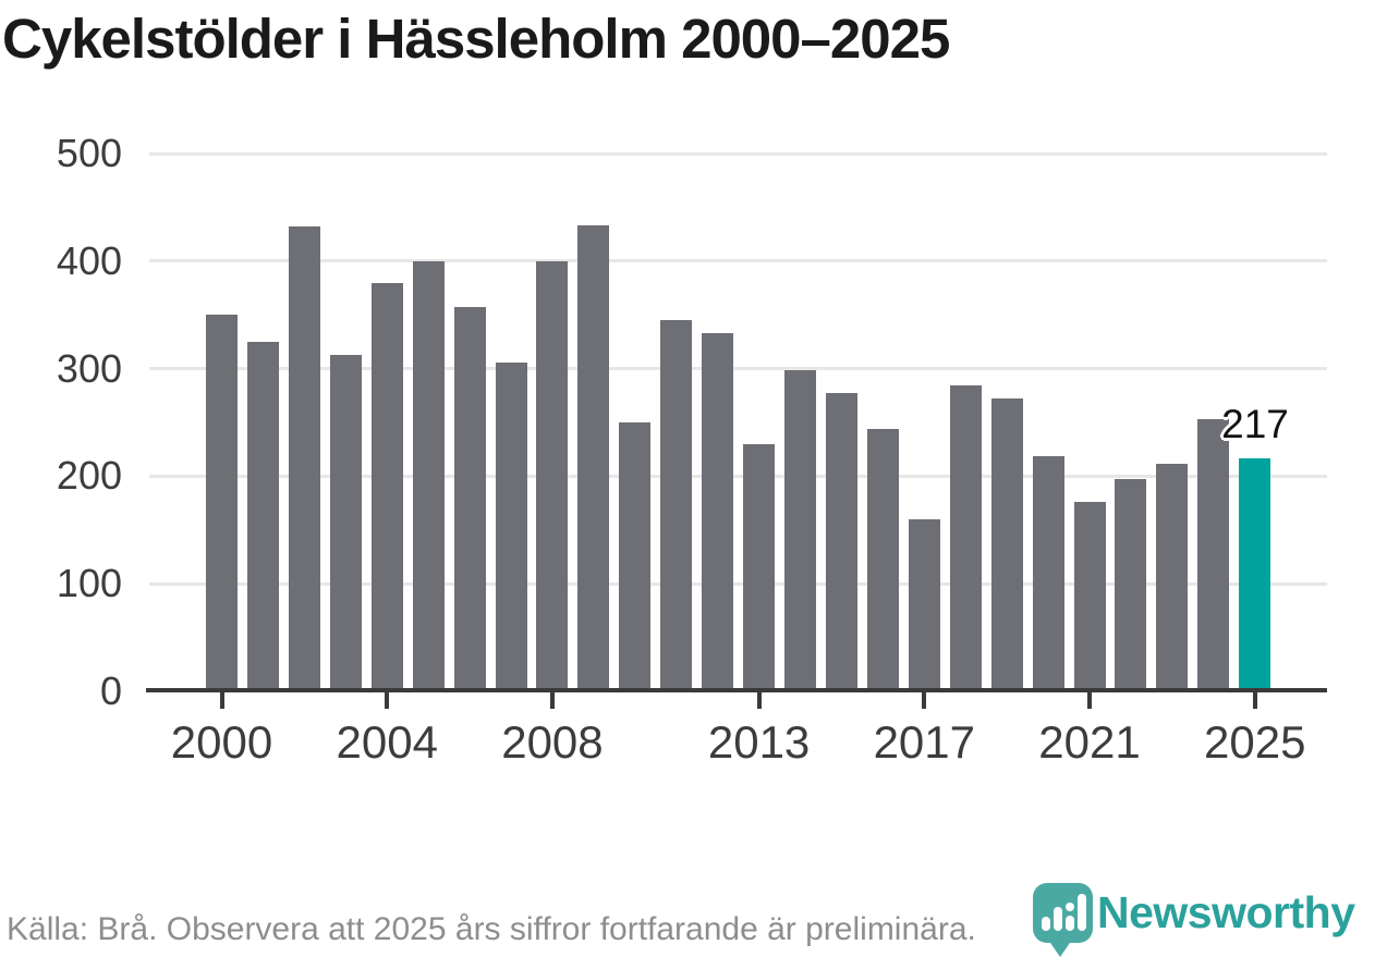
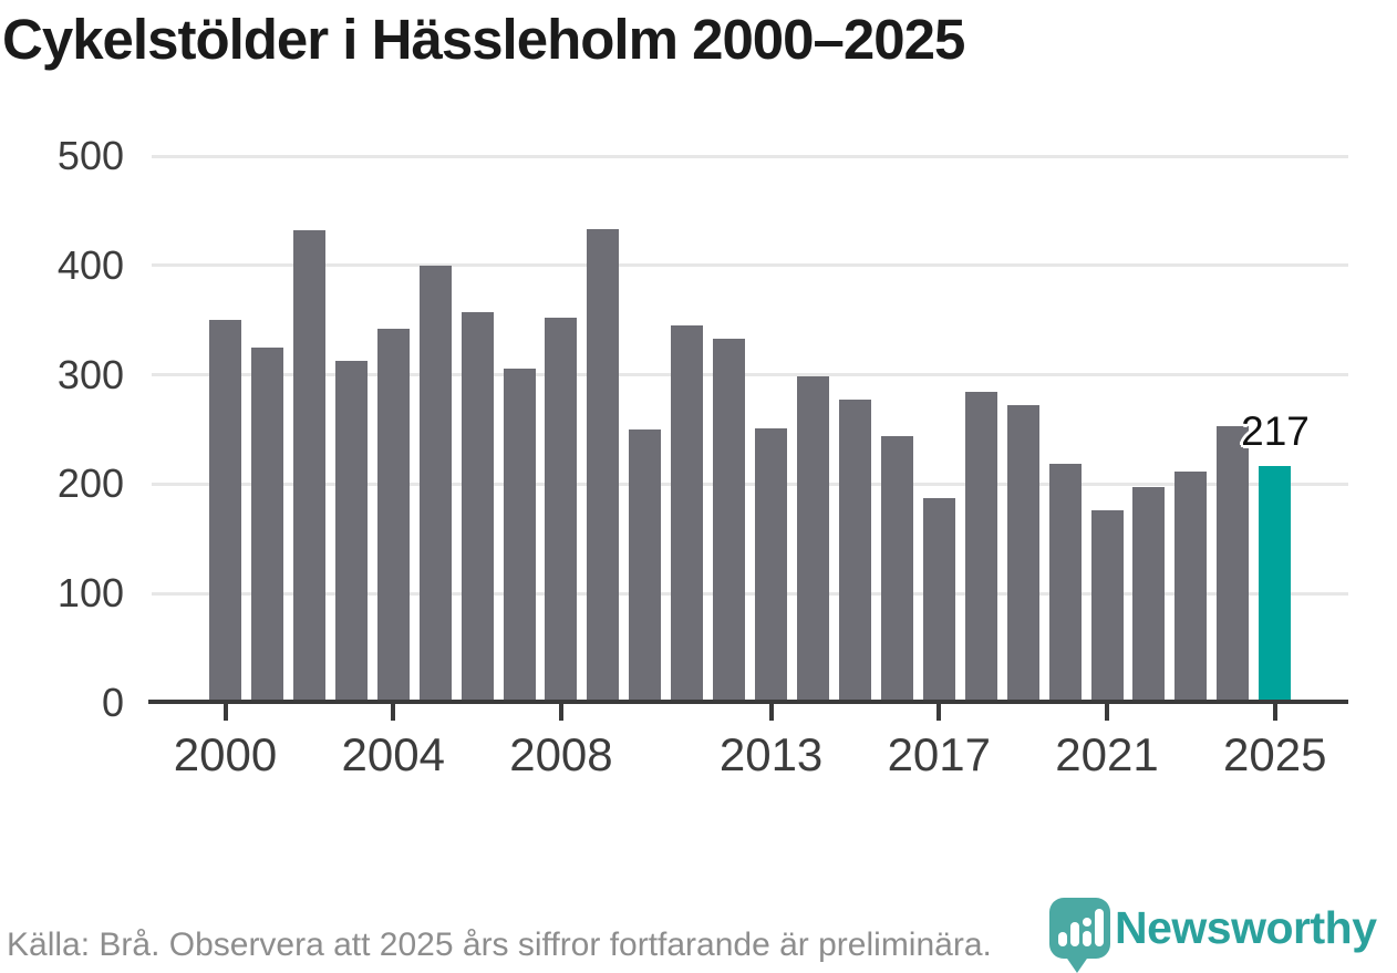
2004: 380 -> 340
2008: 400 -> 350
2013: 230 -> 250
2017: 160 -> 190
